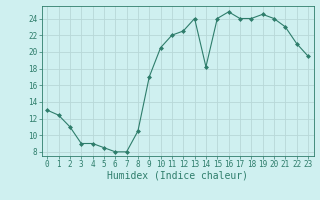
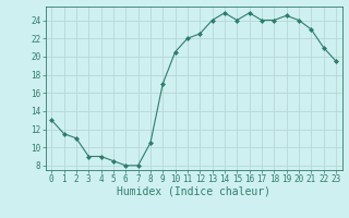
1: 12.4 -> 11.5
14: 18.2 -> 24.8
